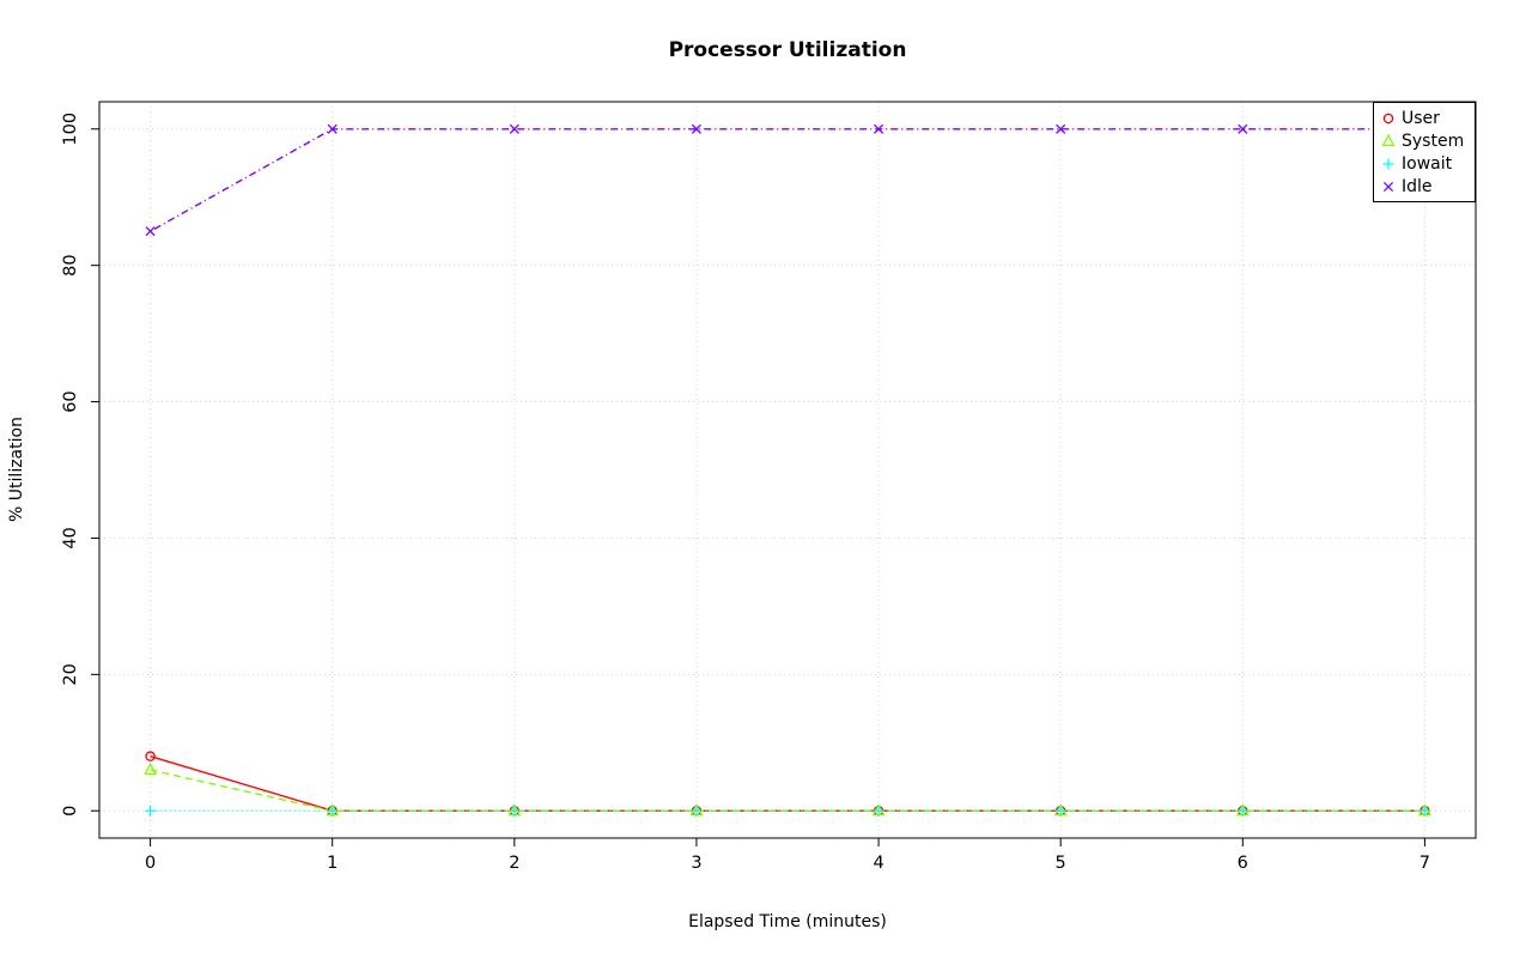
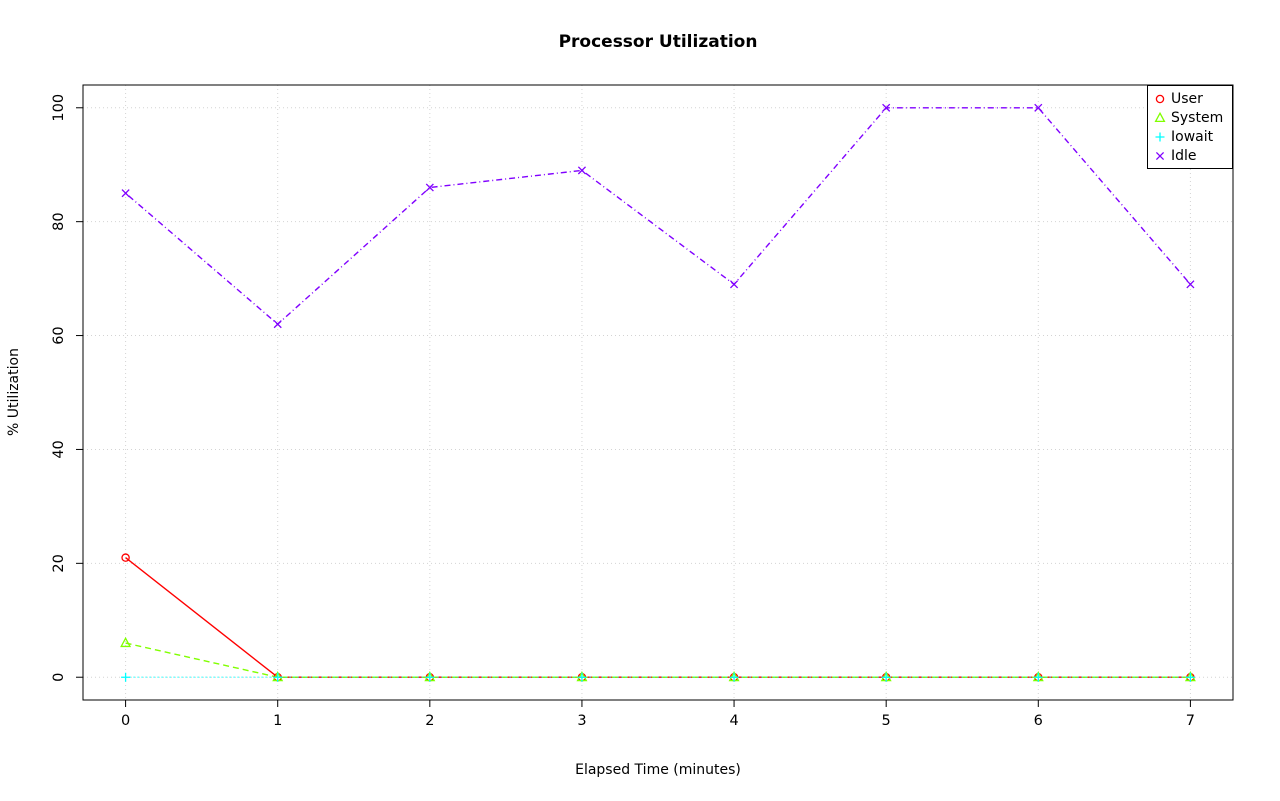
User/0: 8 -> 21
Idle/1: 100 -> 62
Idle/2: 100 -> 86
Idle/3: 100 -> 89
Idle/4: 100 -> 69
Idle/7: 100 -> 69
